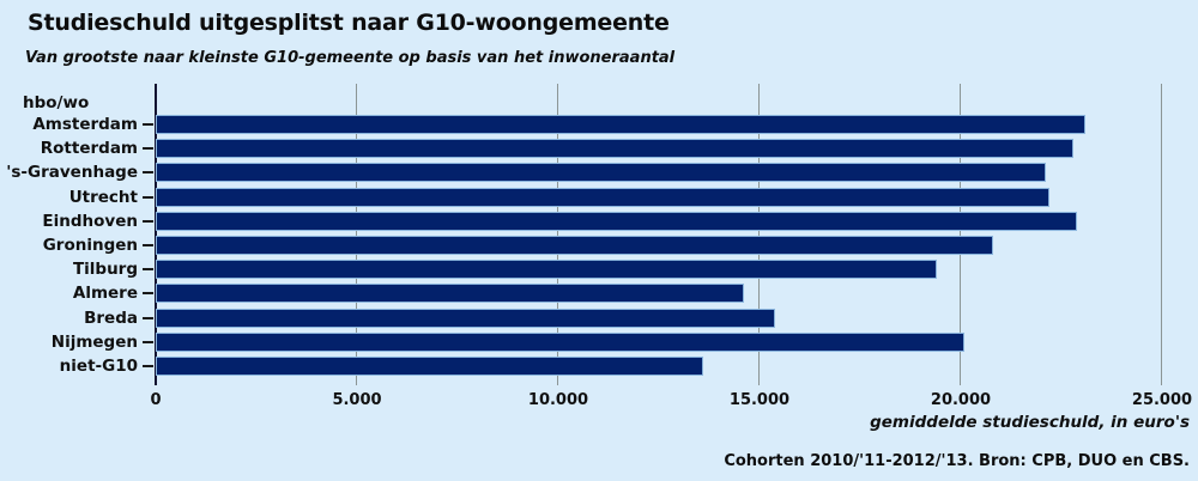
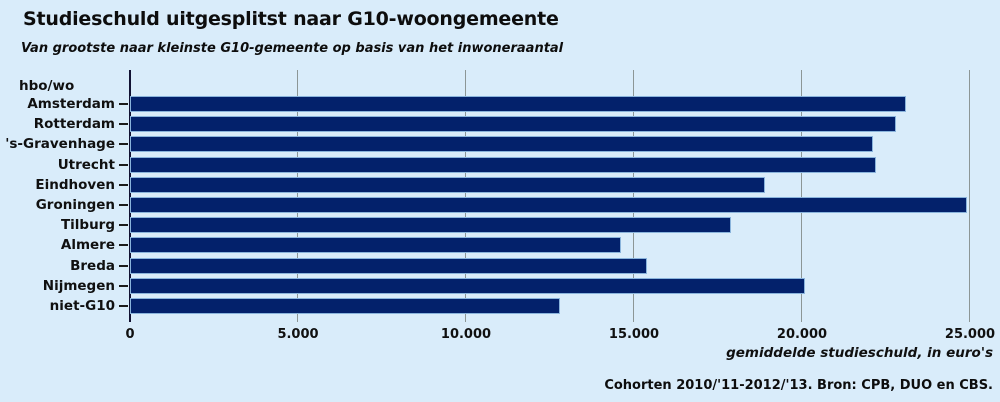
Eindhoven: 22900 -> 18900
Groningen: 20800 -> 24900
Tilburg: 19400 -> 17900
niet-G10: 13600 -> 12800
